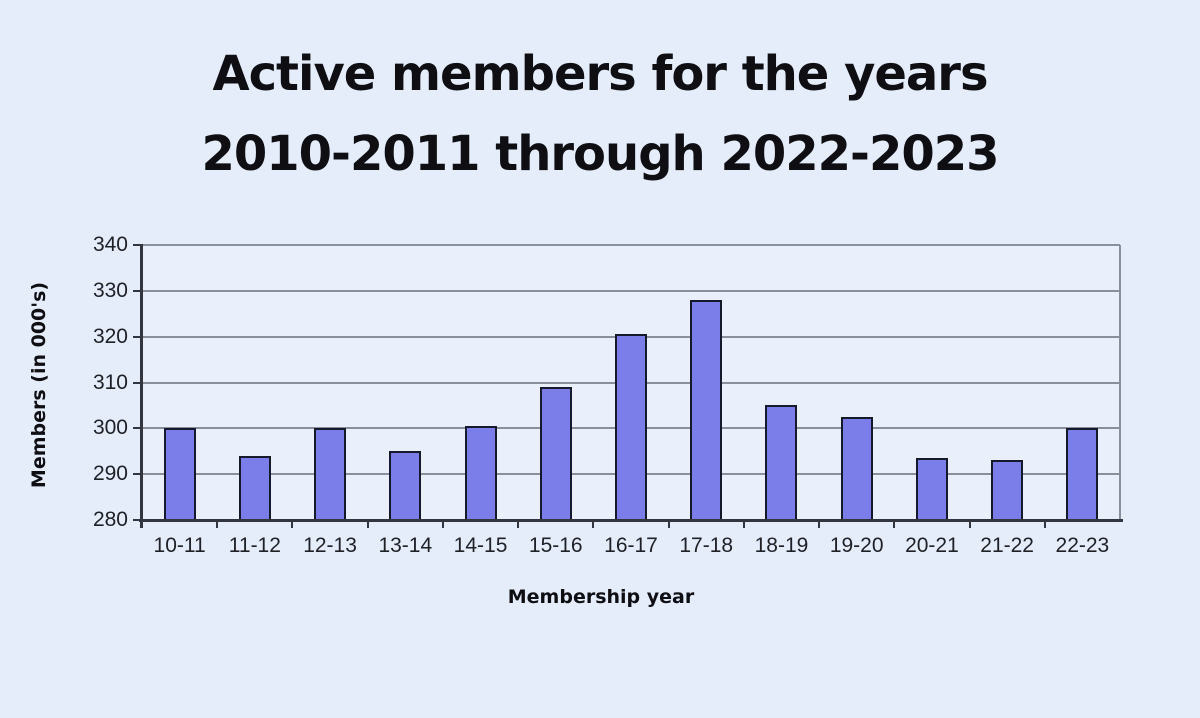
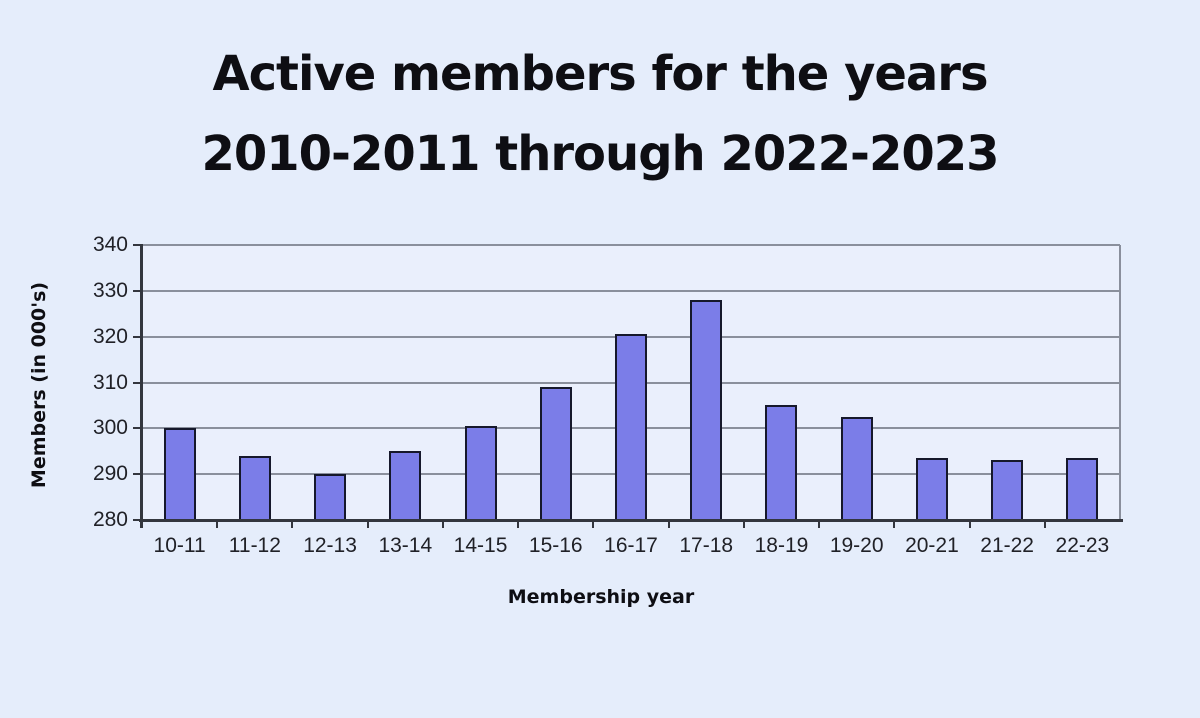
12-13: 300 -> 290
22-23: 300 -> 294
